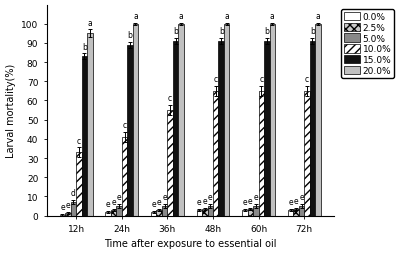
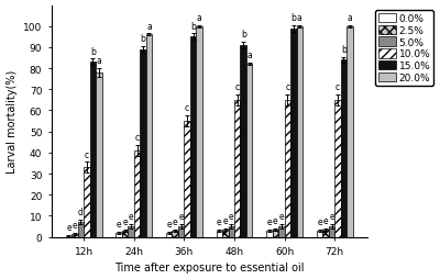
20.0%/12h: 95 -> 78
20.0%/24h: 100 -> 96
15.0%/36h: 91 -> 95
20.0%/48h: 100 -> 82
15.0%/60h: 91 -> 99
15.0%/72h: 91 -> 84
